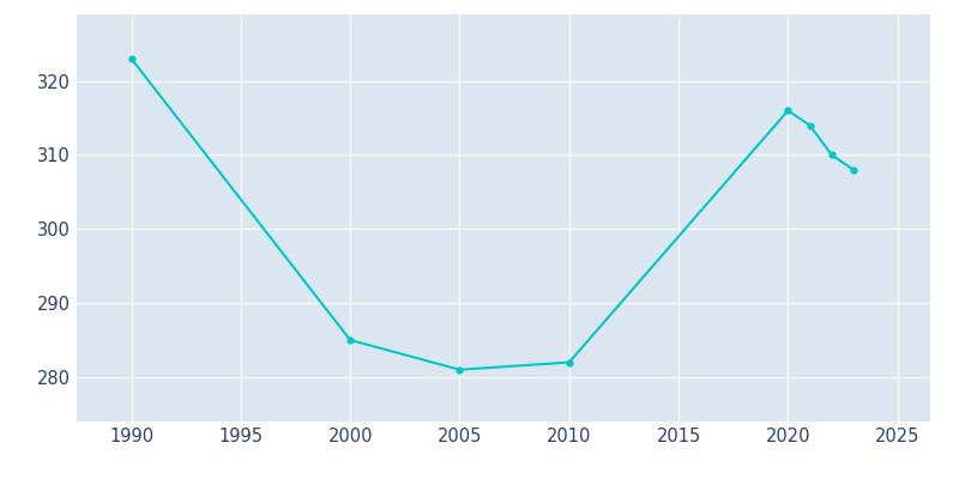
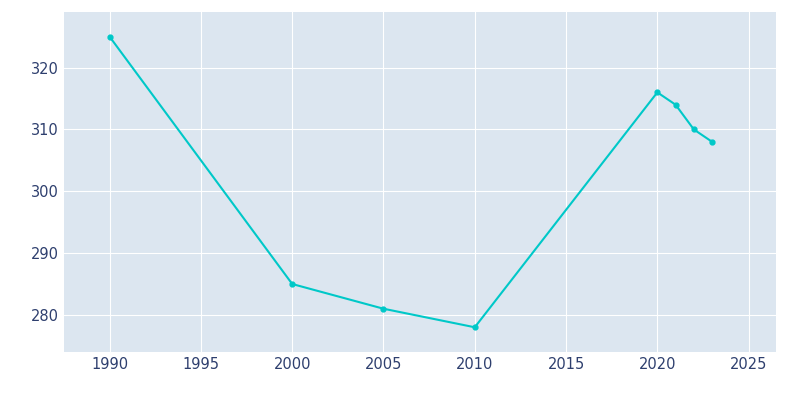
1990: 323 -> 325
2010: 282 -> 278
